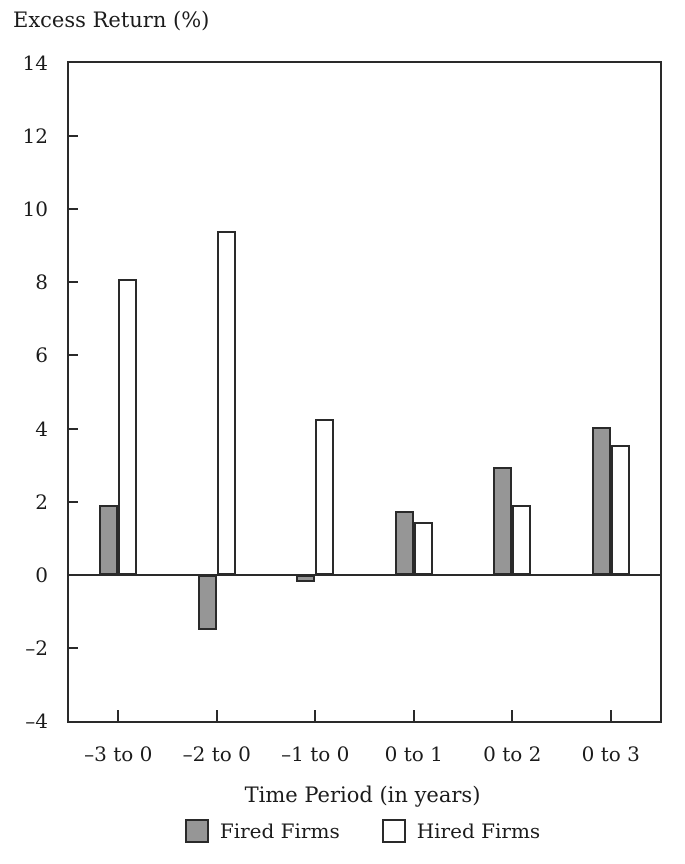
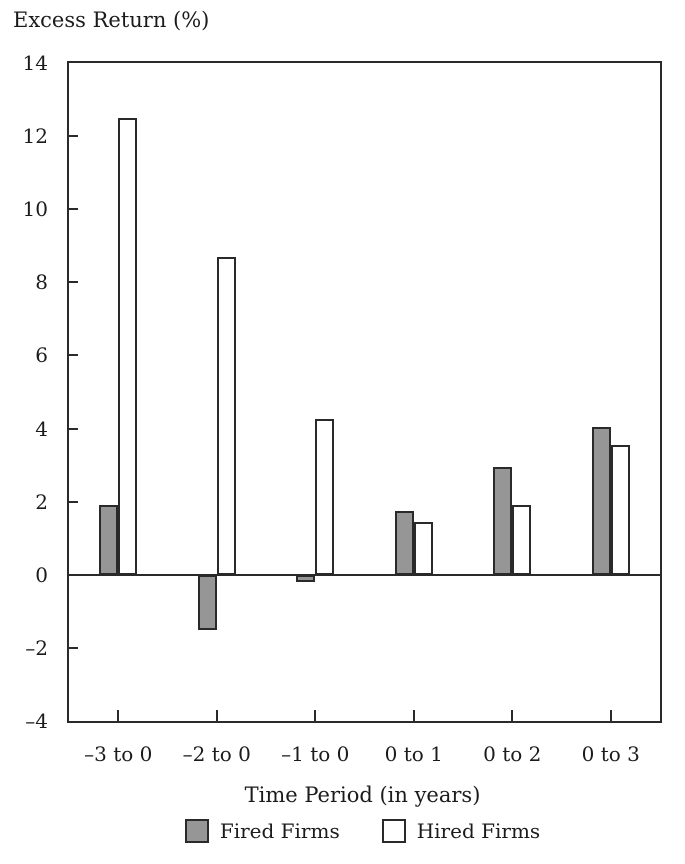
Hired Firms/–3 to 0: 8.1 -> 12.5
Hired Firms/–2 to 0: 9.4 -> 8.7
